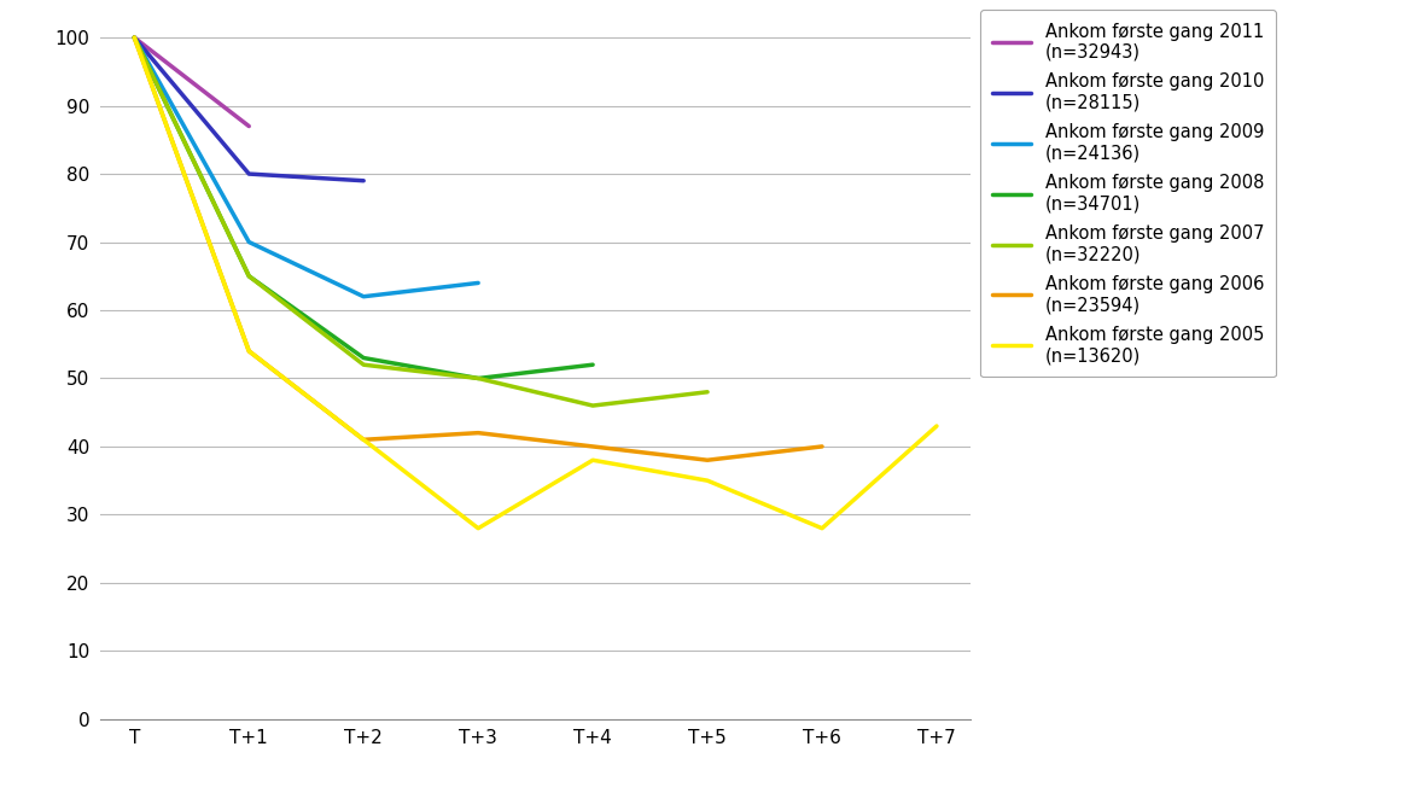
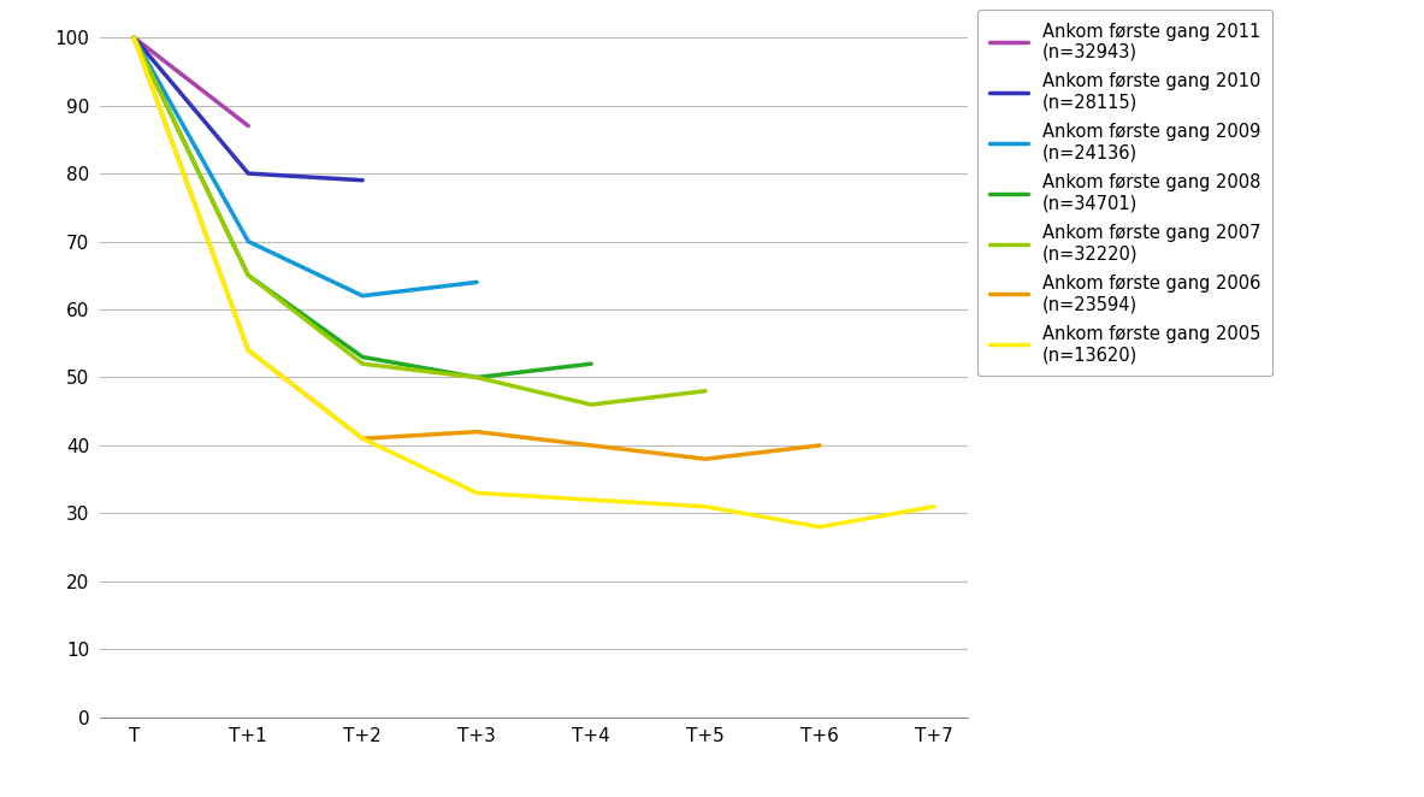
Ankom første gang 2005 (n=13620)/T+3: 28 -> 33
Ankom første gang 2005 (n=13620)/T+4: 38 -> 32
Ankom første gang 2005 (n=13620)/T+5: 35 -> 31
Ankom første gang 2005 (n=13620)/T+7: 43 -> 31
